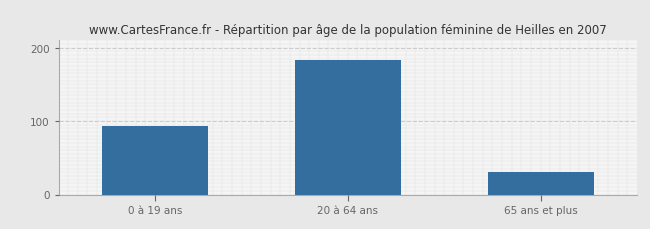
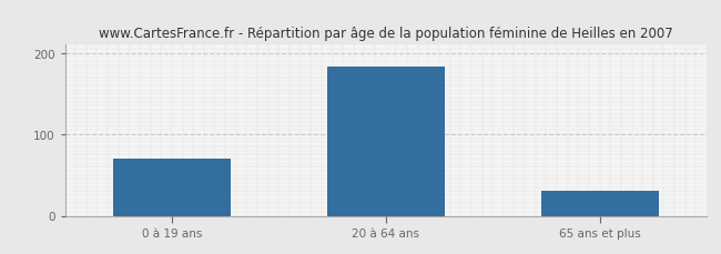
0 à 19 ans: 94 -> 70
